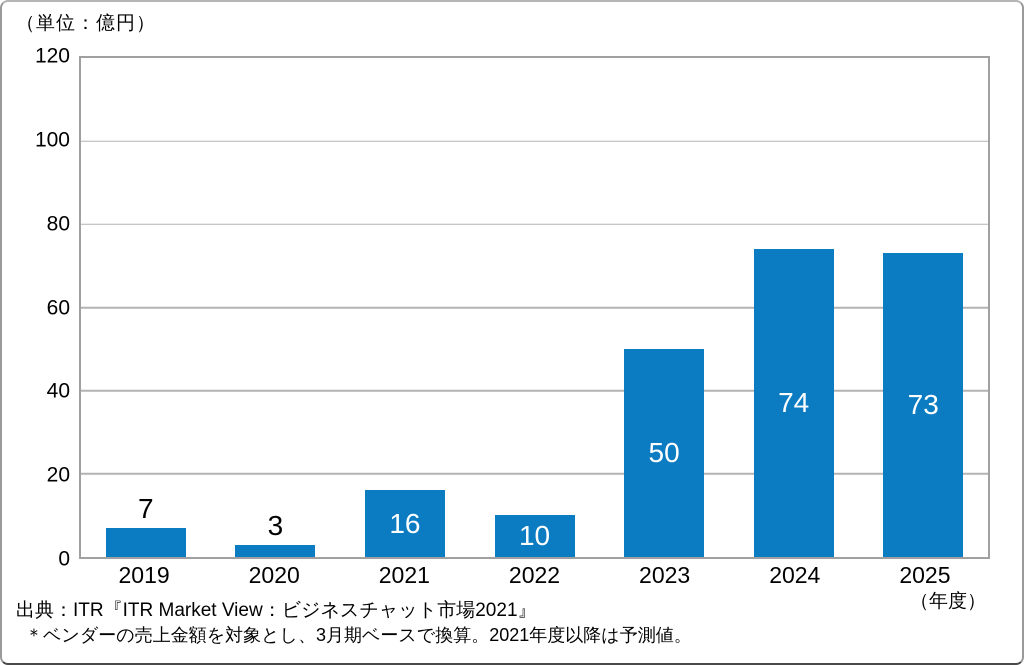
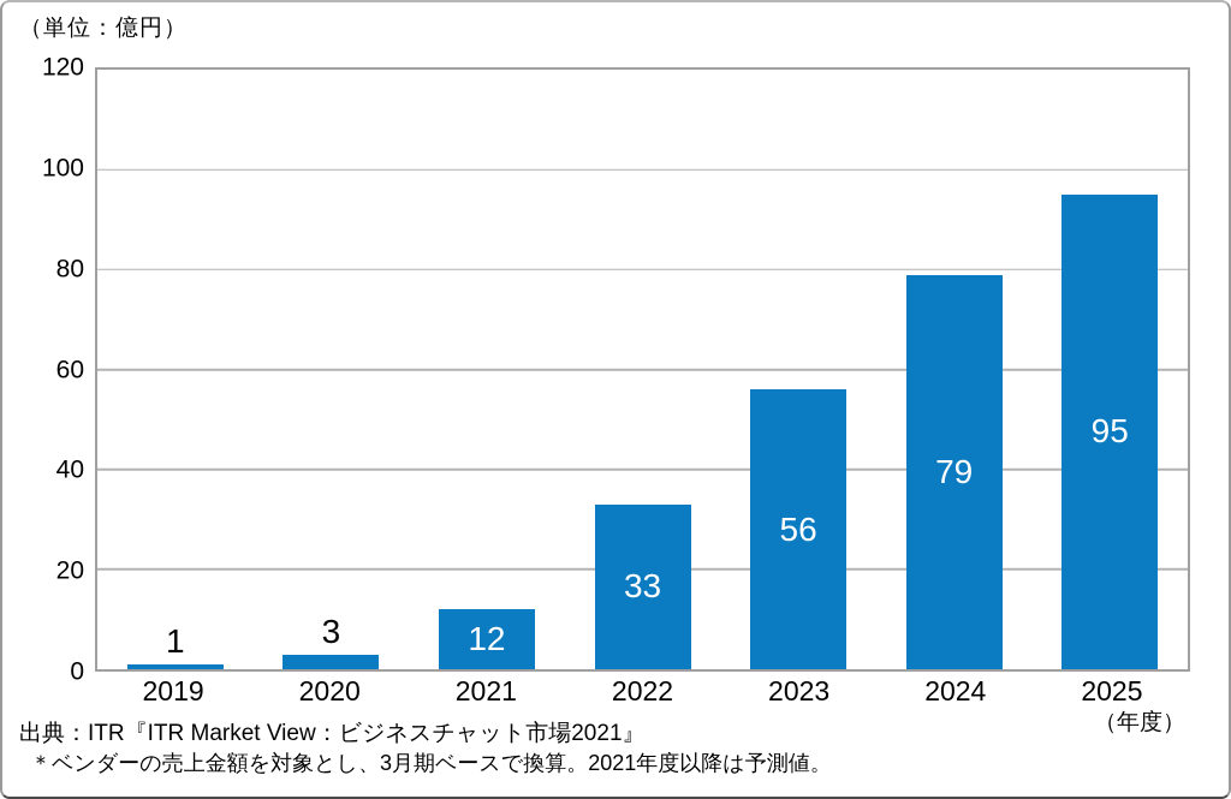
2019: 7 -> 1
2021: 16 -> 12
2022: 10 -> 33
2023: 50 -> 56
2024: 74 -> 79
2025: 73 -> 95
